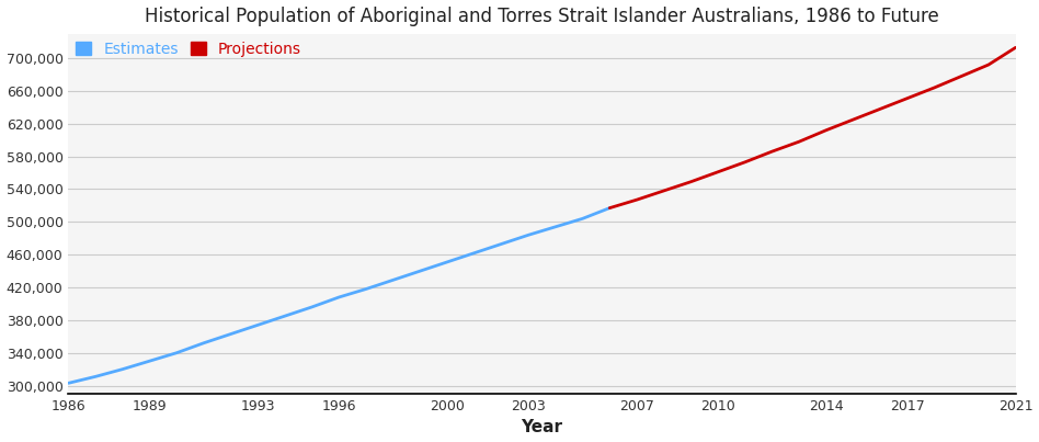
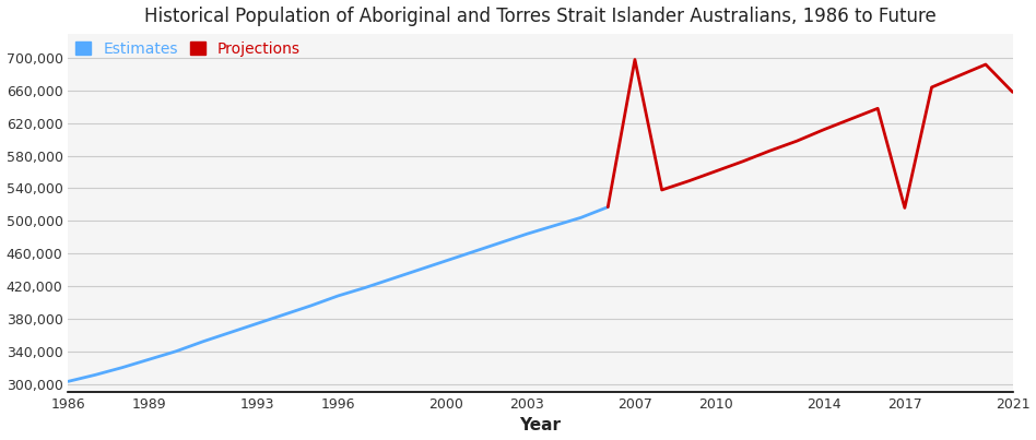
Projections/2007: 527,000 -> 698,000
Projections/2017: 651,000 -> 516,000
Projections/2021: 713,000 -> 658,000
